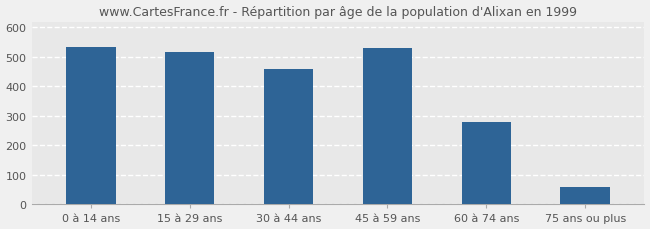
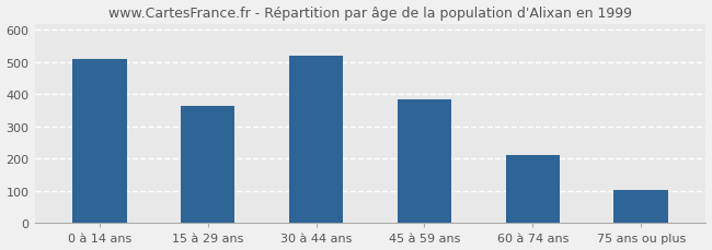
0 à 14 ans: 535 -> 510
15 à 29 ans: 515 -> 365
30 à 44 ans: 460 -> 520
45 à 59 ans: 530 -> 383
60 à 74 ans: 280 -> 212
75 ans ou plus: 60 -> 103
